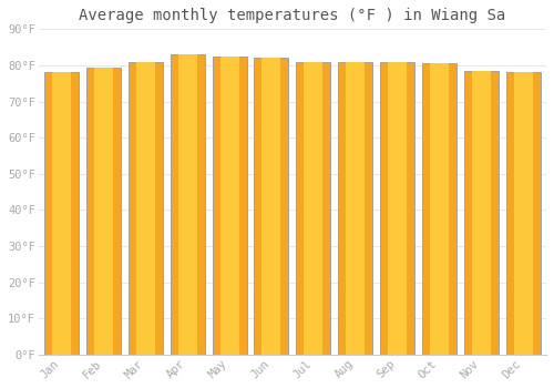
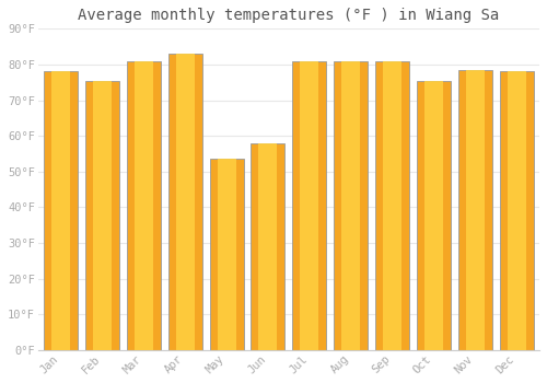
Feb: 79.5°F -> 75.5°F
May: 82.5°F -> 53.5°F
Jun: 82.0°F -> 58.0°F
Oct: 80.5°F -> 75.5°F
